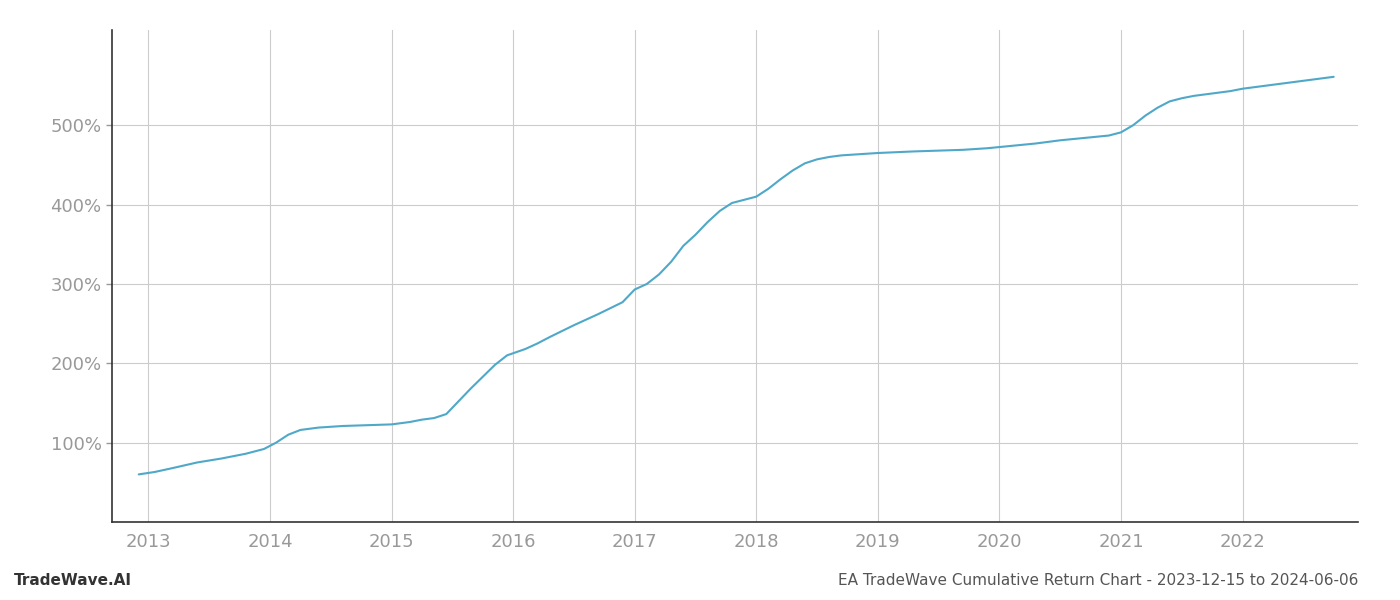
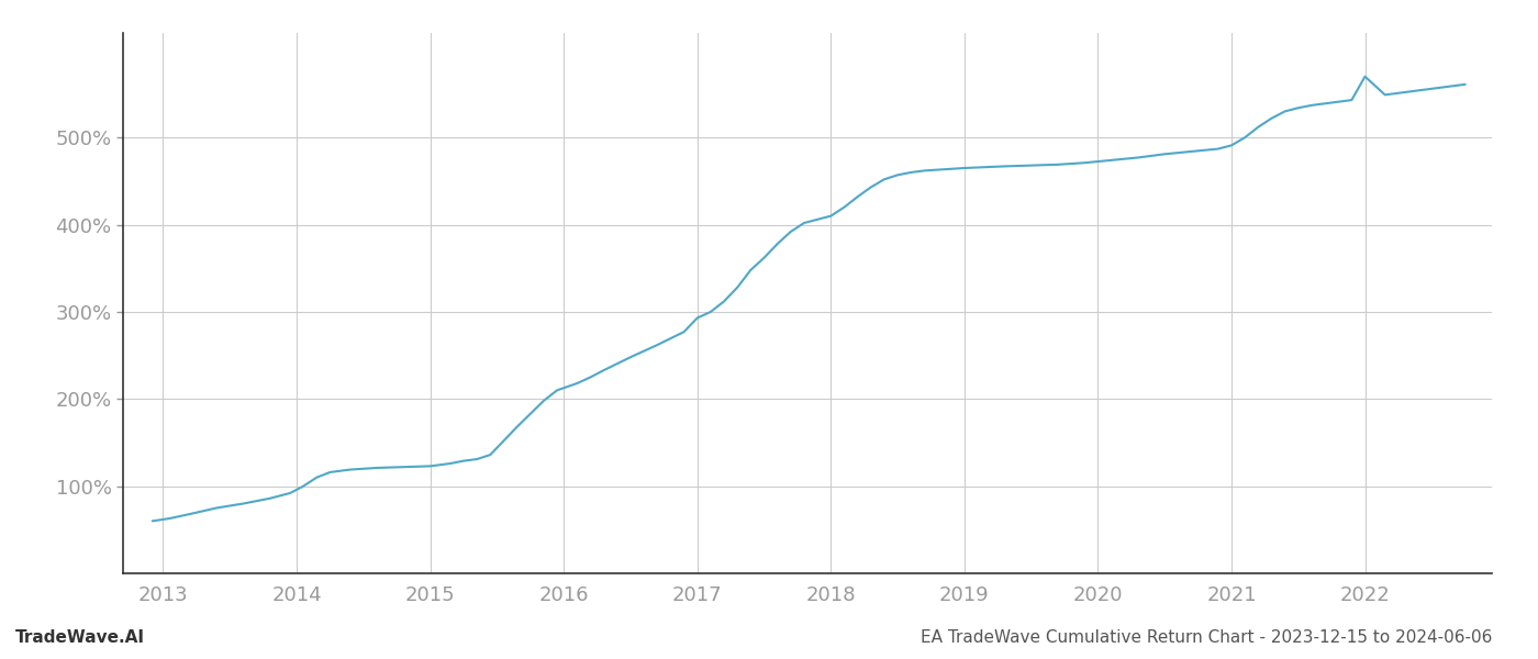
2022: 546% -> 570%
